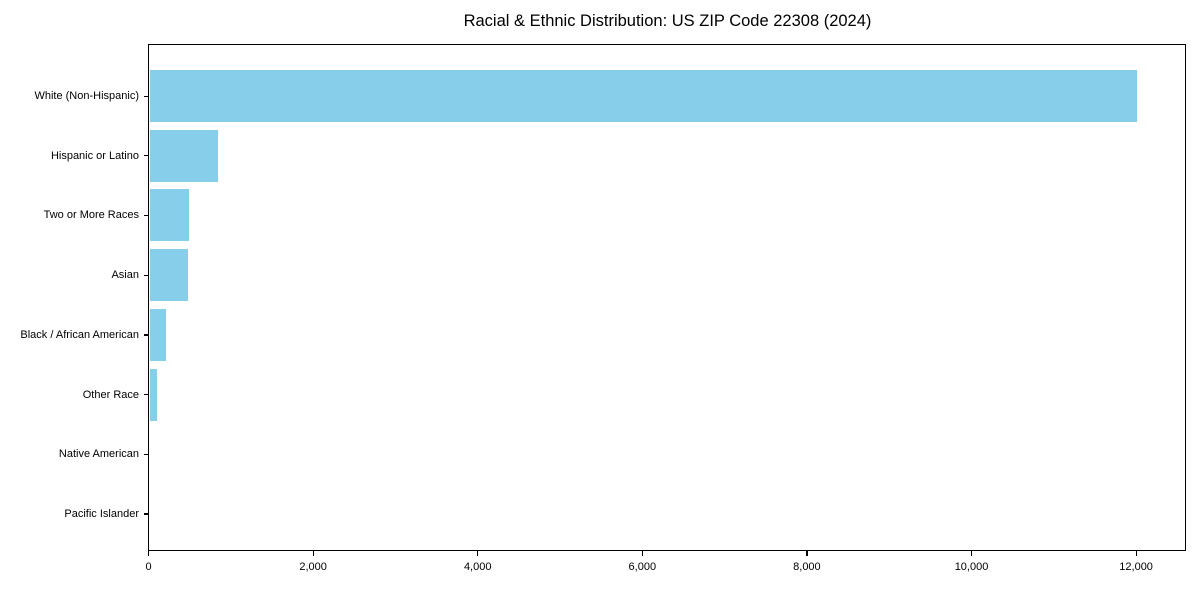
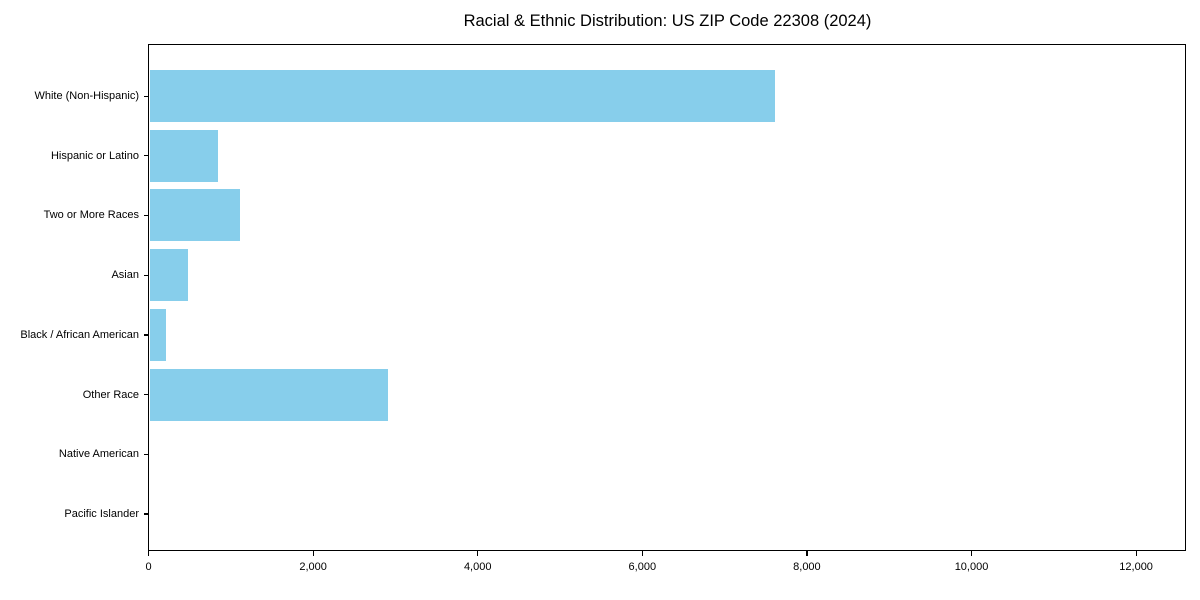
White (Non-Hispanic): 12000 -> 7600
Two or More Races: 500 -> 1100
Other Race: 100 -> 2900
